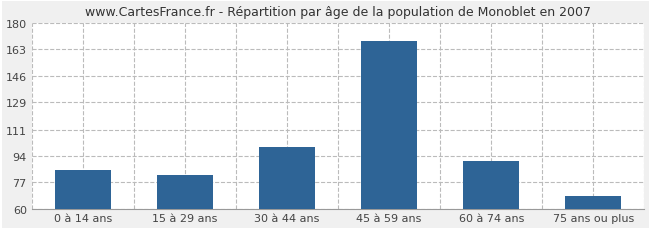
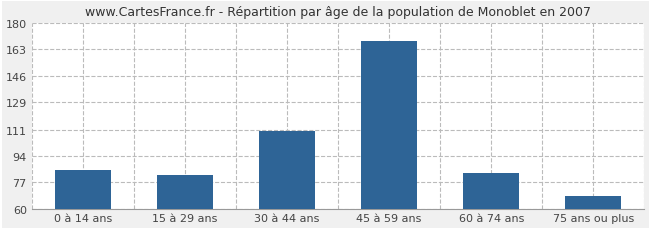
30 à 44 ans: 100 -> 110
60 à 74 ans: 91 -> 83
